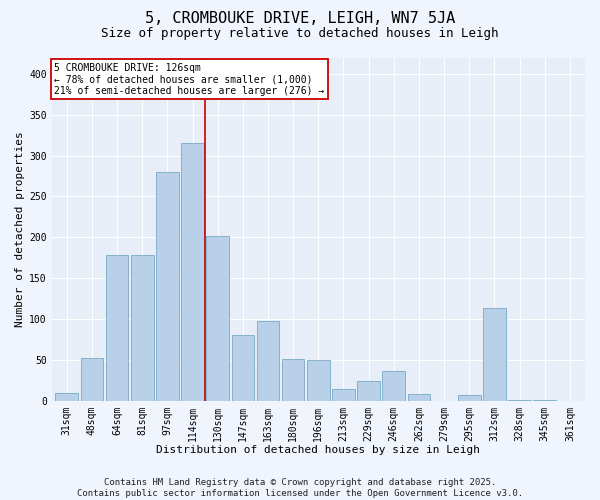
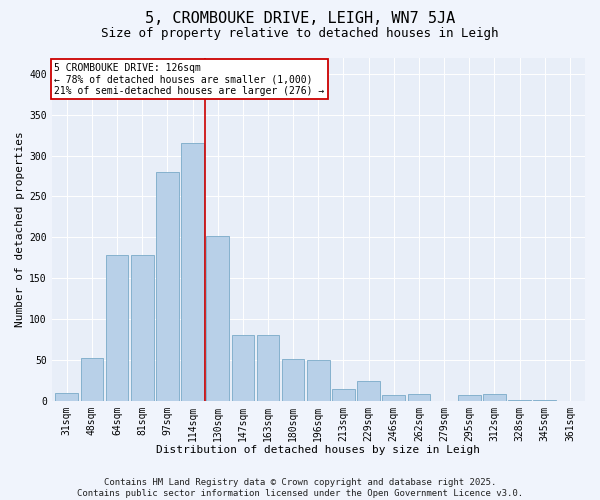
163sqm: 98 -> 81
246sqm: 36 -> 7
312sqm: 114 -> 8
